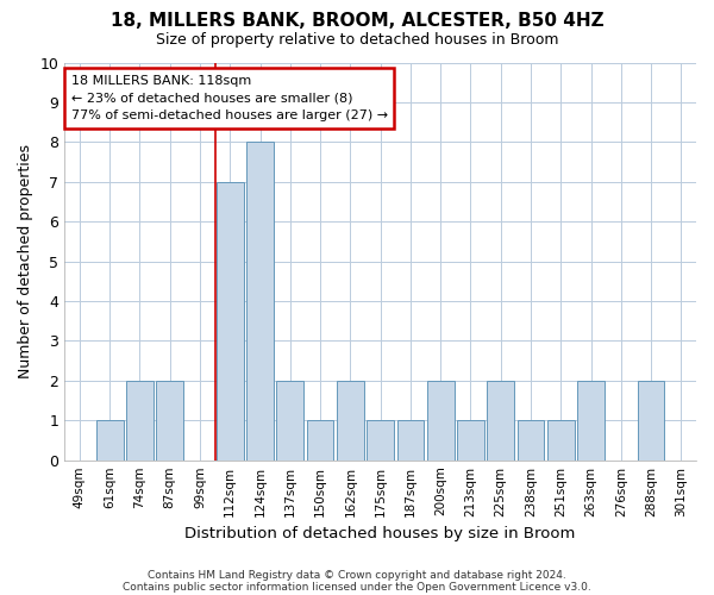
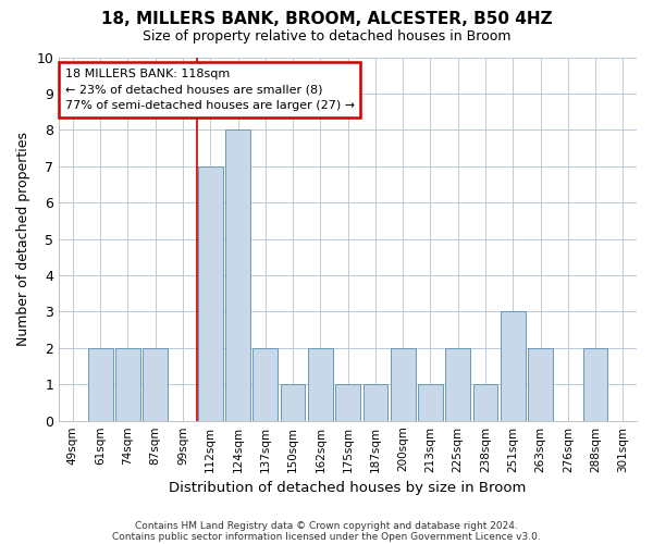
61sqm: 1 -> 2
251sqm: 1 -> 3
